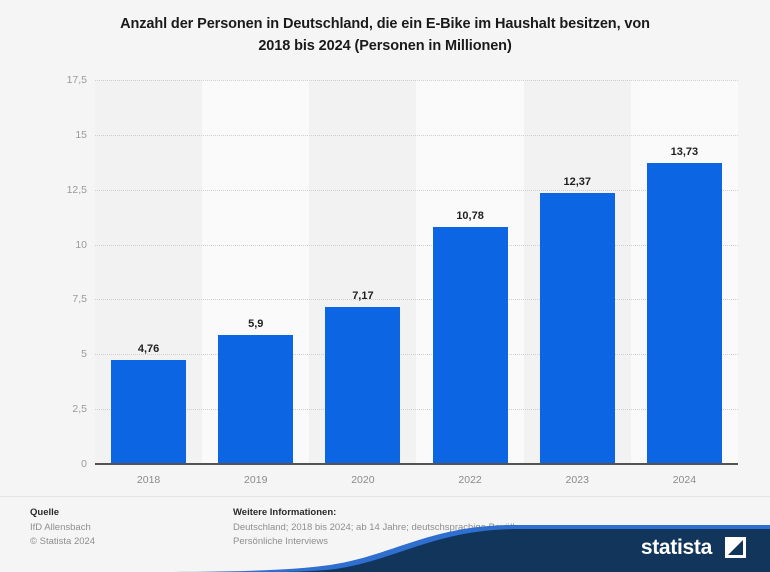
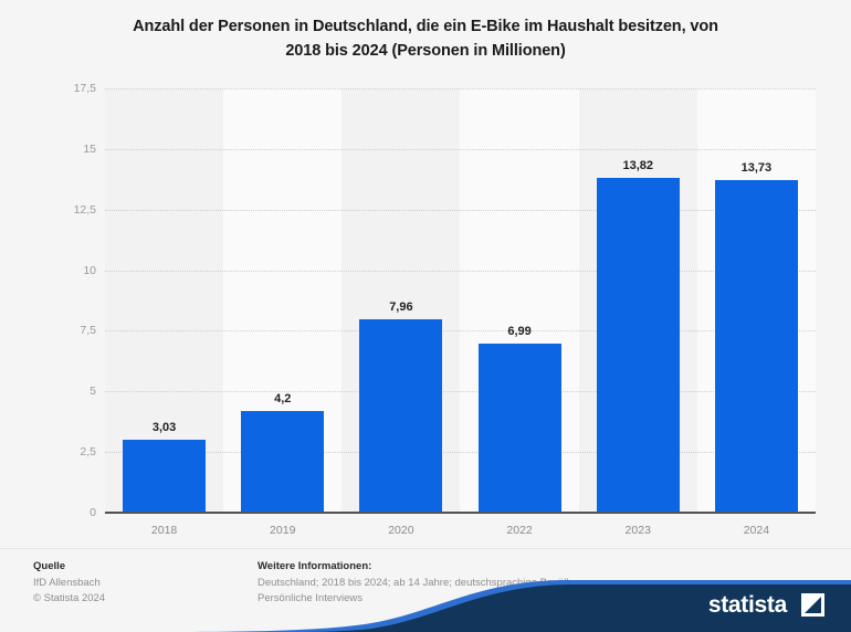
2018: 4,76 -> 3,03
2019: 5,9 -> 4,2
2020: 7,17 -> 7,96
2022: 10,78 -> 6,99
2023: 12,37 -> 13,82
